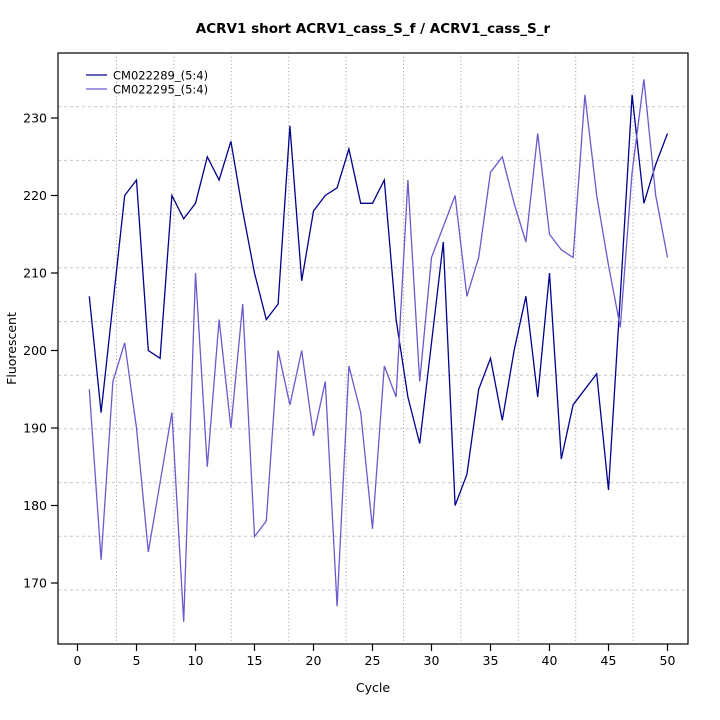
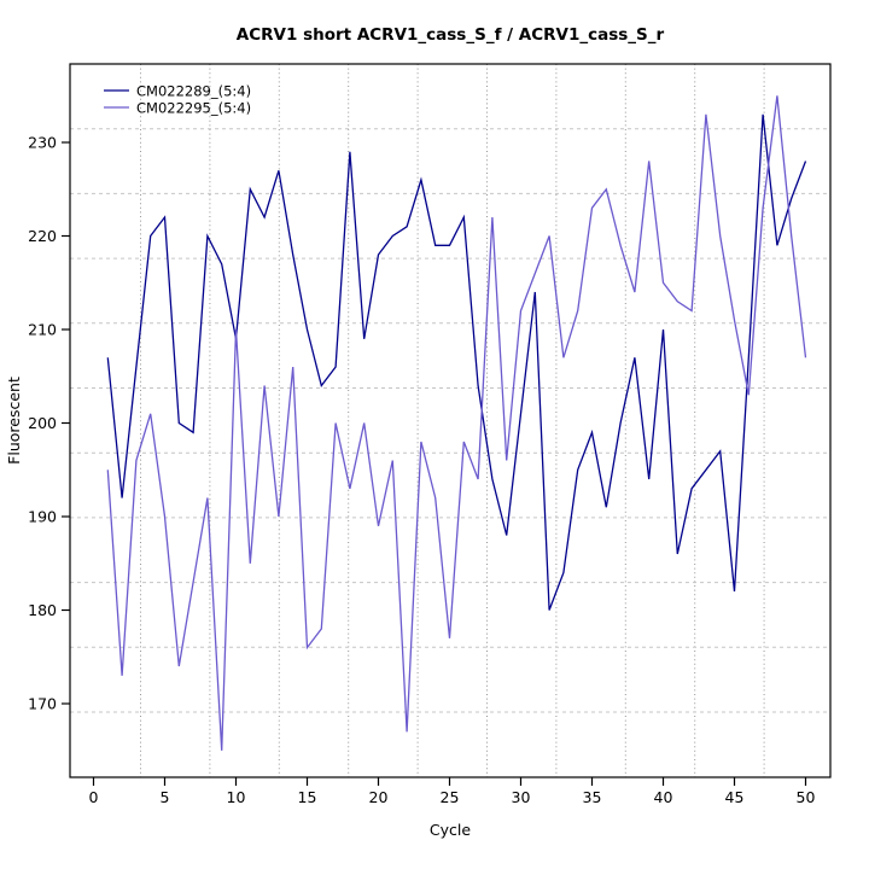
CM022289_(5:4)/10: 219 -> 209
CM022295_(5:4)/50: 212 -> 207
